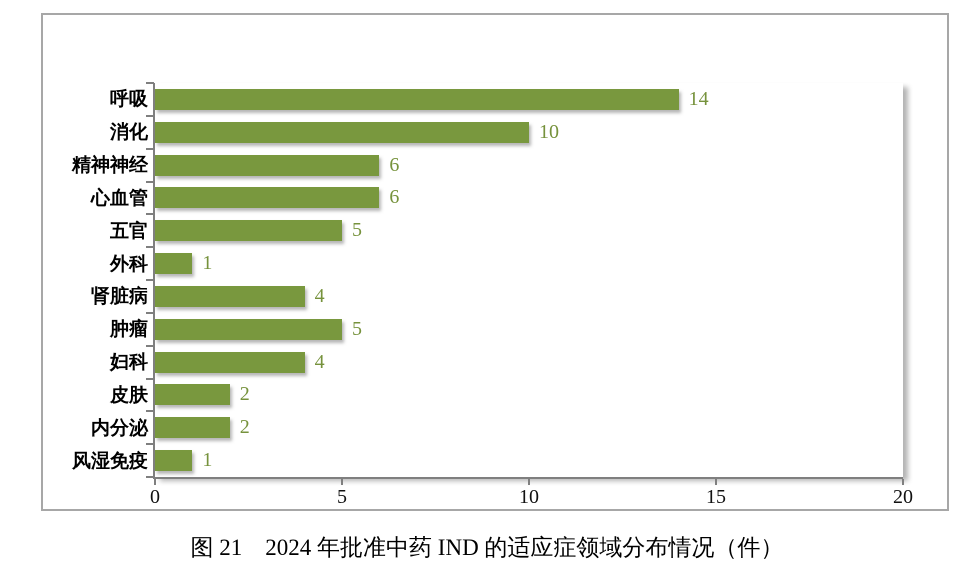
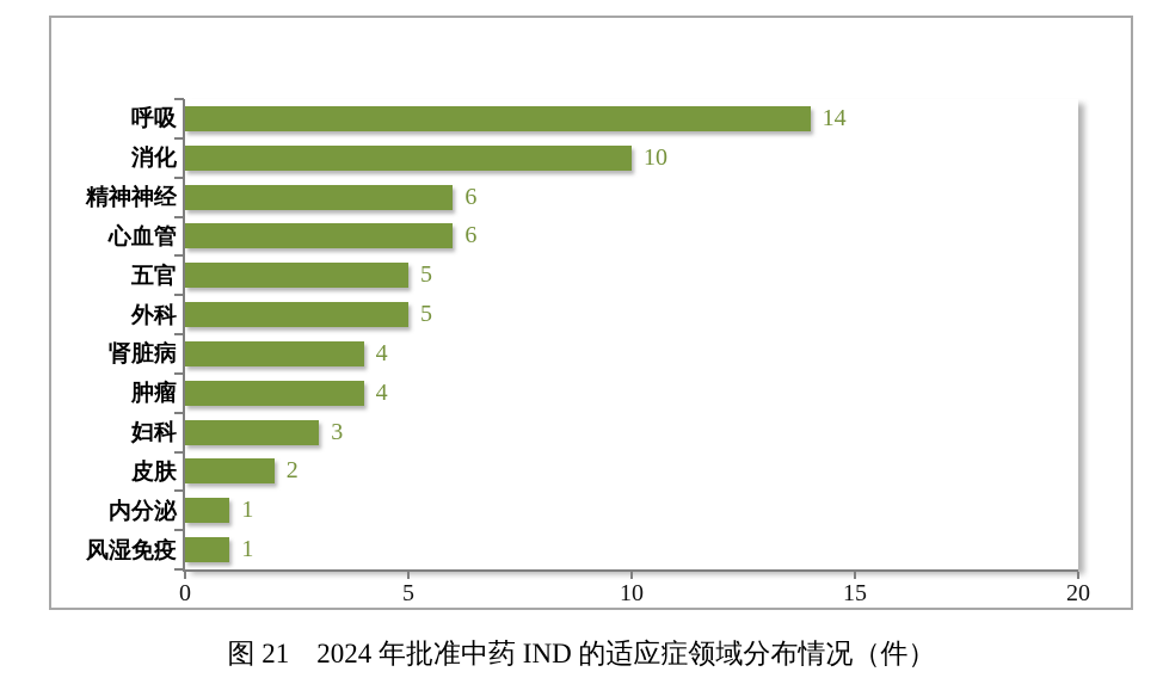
外科: 1 -> 5
肿瘤: 5 -> 4
妇科: 4 -> 3
内分泌: 2 -> 1
